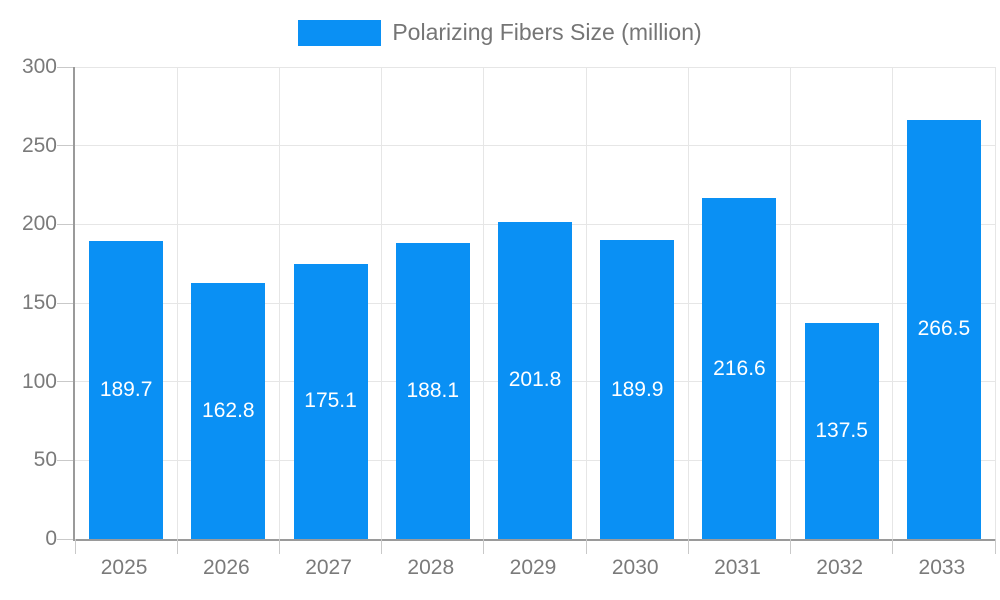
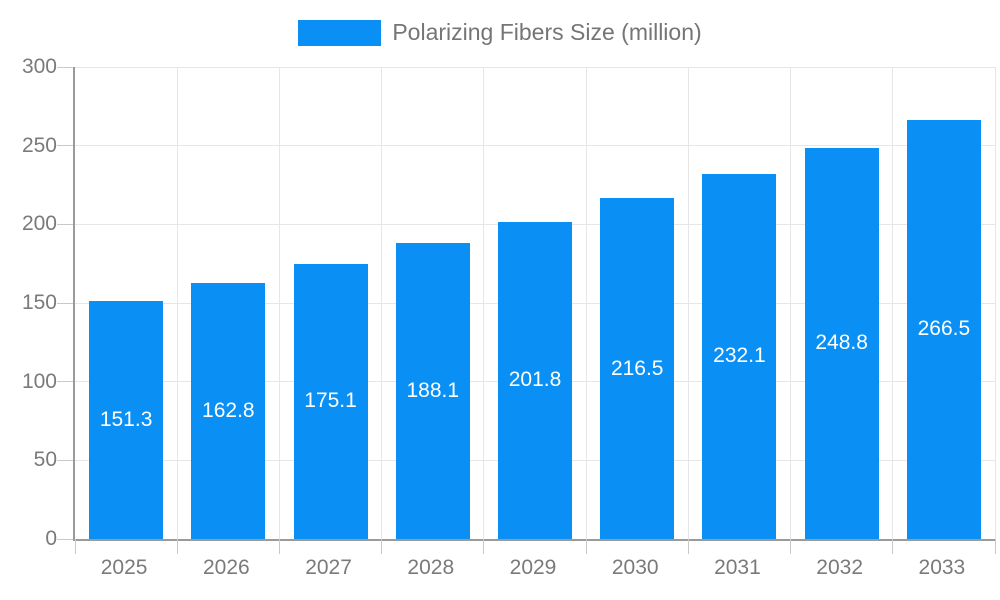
2025: 189.7 -> 151.3
2030: 189.9 -> 216.5
2031: 216.6 -> 232.1
2032: 137.5 -> 248.8
